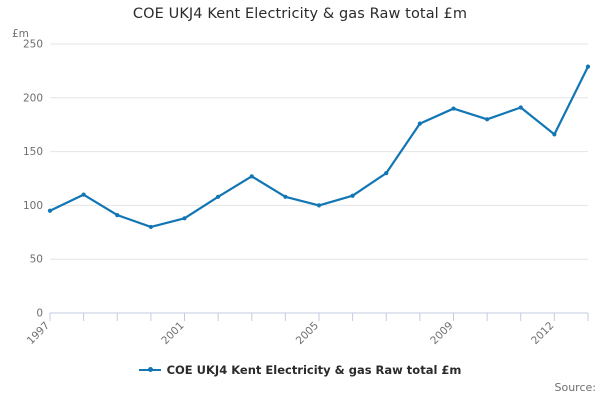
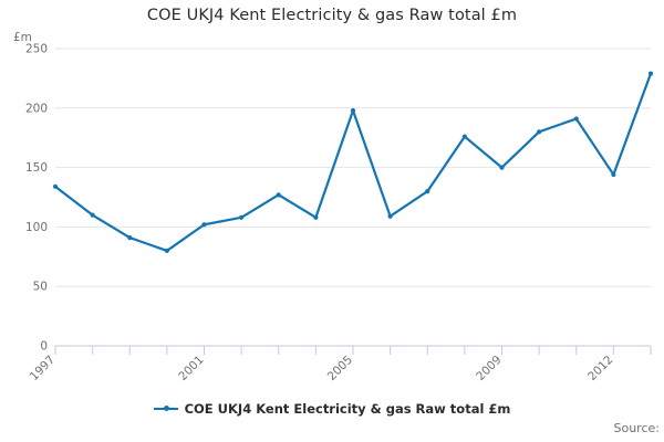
1997: 95 -> 134
2001: 88 -> 102
2005: 100 -> 198
2009: 190 -> 150
2012: 166 -> 144
